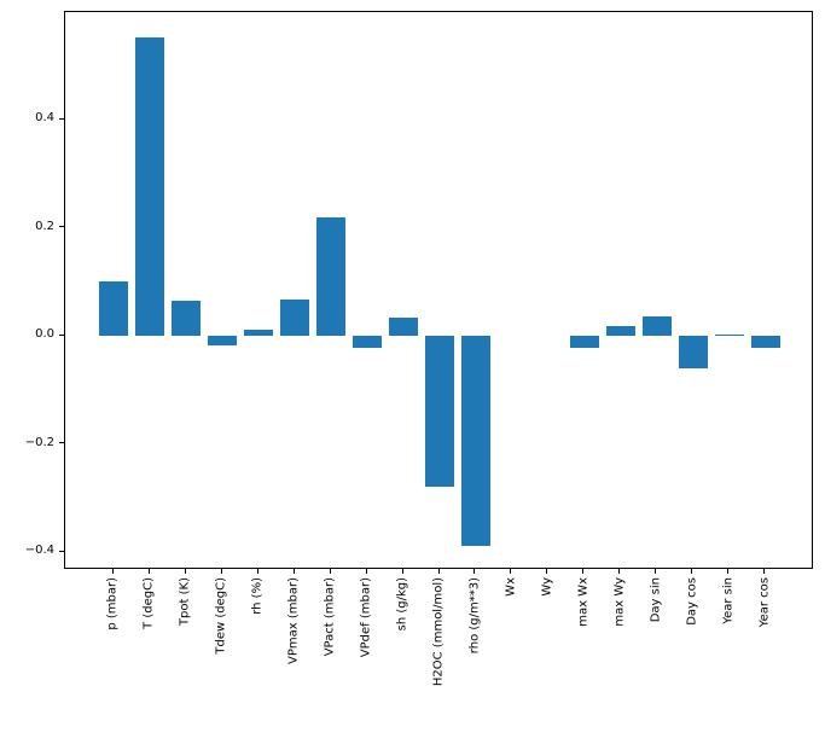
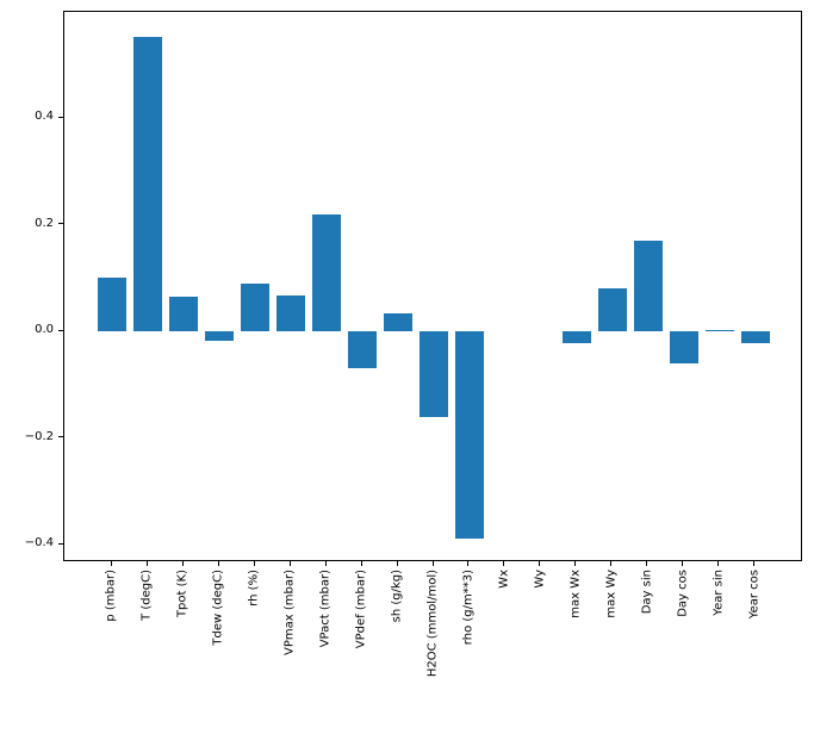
rh (%): 0.01 -> 0.09
VPdef (mbar): -0.02 -> -0.07
H2OC (mmol/mol): -0.28 -> -0.16
max Wy: 0.02 -> 0.08
Day sin: 0.04 -> 0.17
